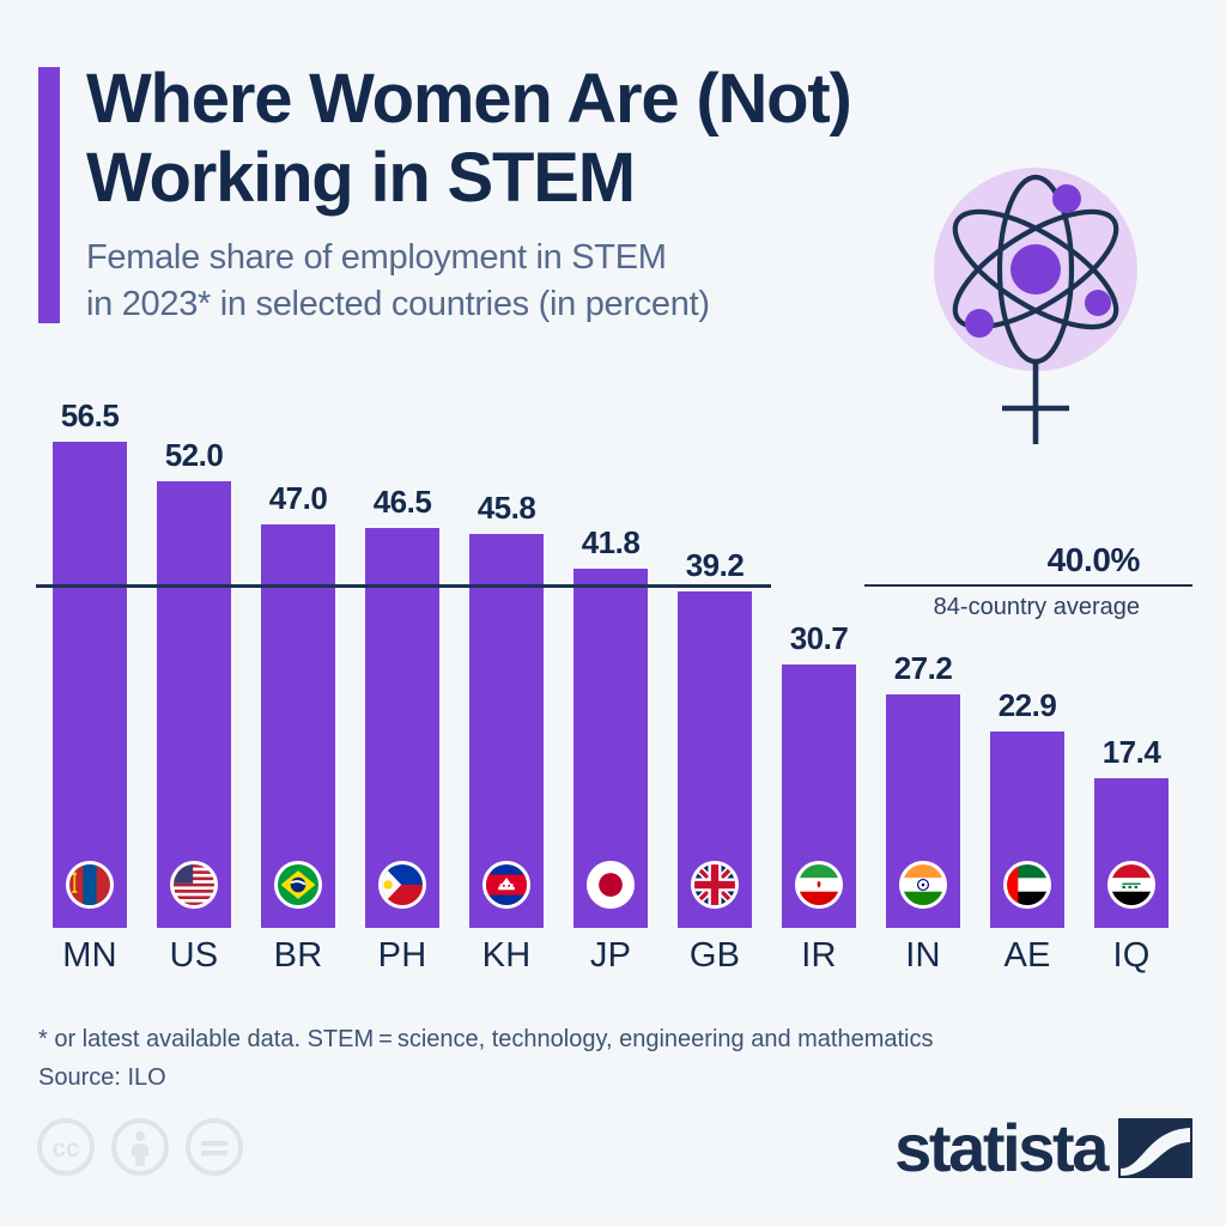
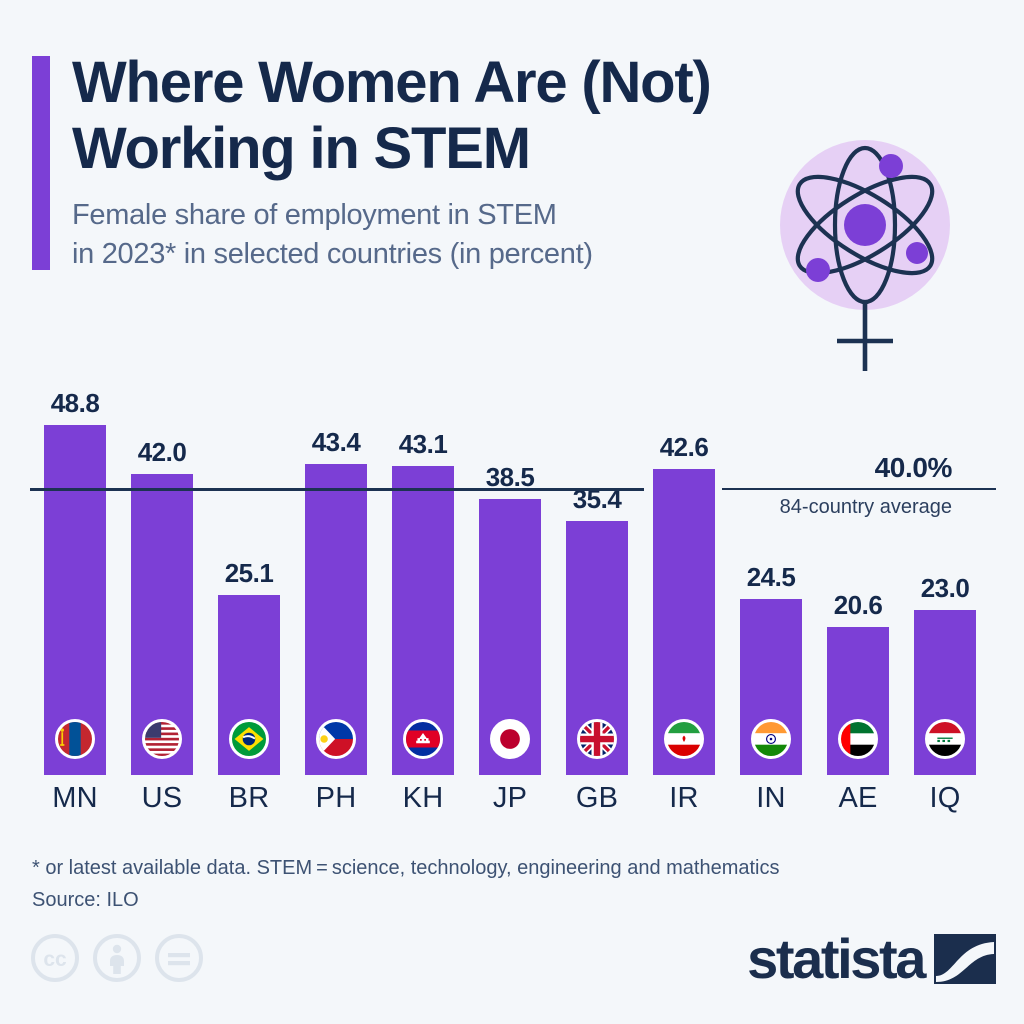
MN: 56.5 -> 48.8
US: 52.0 -> 42.0
BR: 47.0 -> 25.1
PH: 46.5 -> 43.4
KH: 45.8 -> 43.1
JP: 41.8 -> 38.5
GB: 39.2 -> 35.4
IR: 30.7 -> 42.6
IN: 27.2 -> 24.5
AE: 22.9 -> 20.6
IQ: 17.4 -> 23.0
